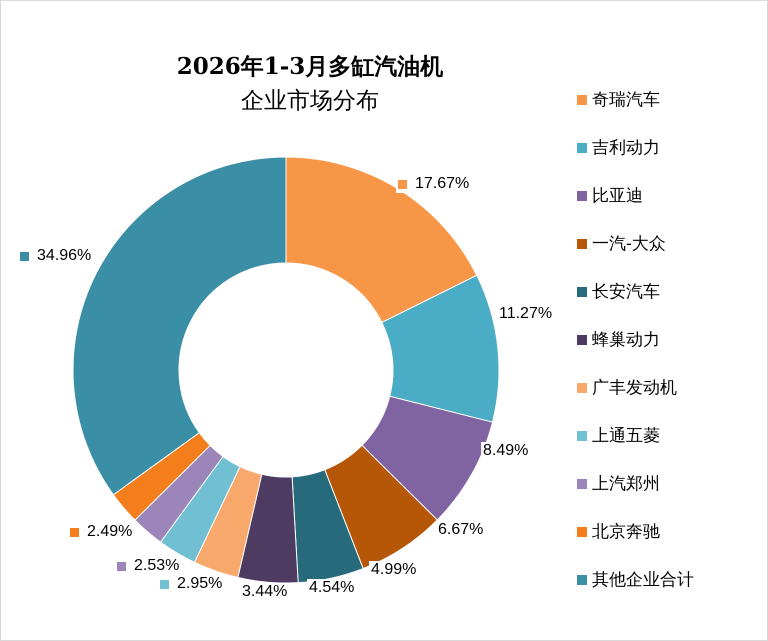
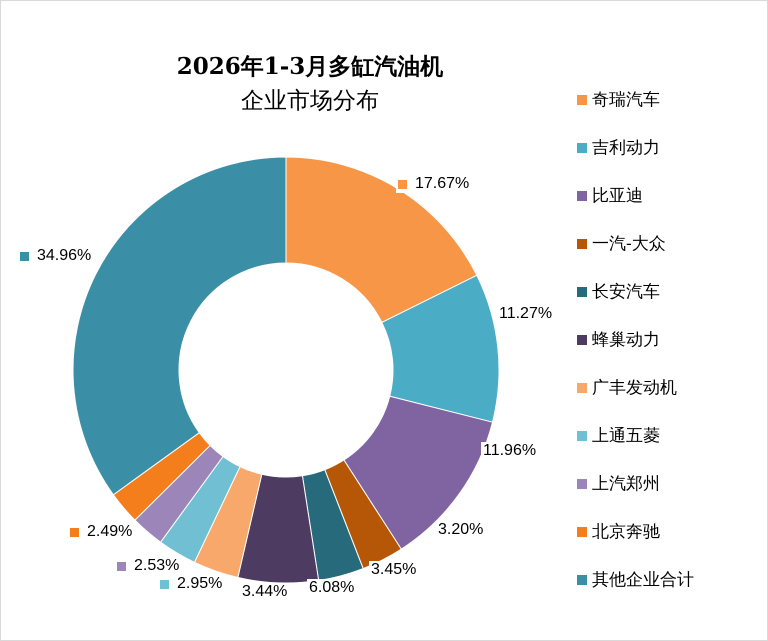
比亚迪: 8.49% -> 11.96%
一汽-大众: 6.67% -> 3.20%
长安汽车: 4.99% -> 3.45%
蜂巢动力: 4.54% -> 6.08%
